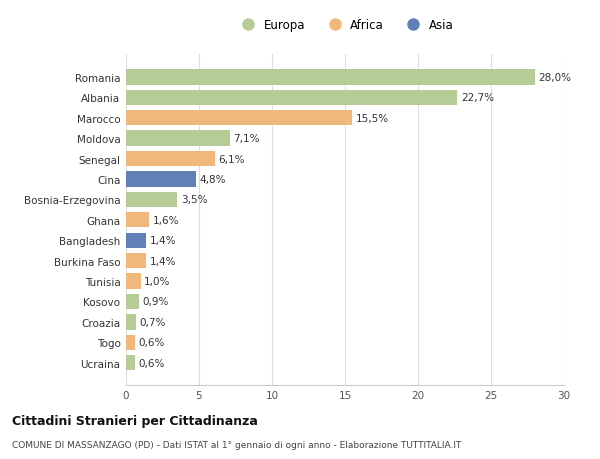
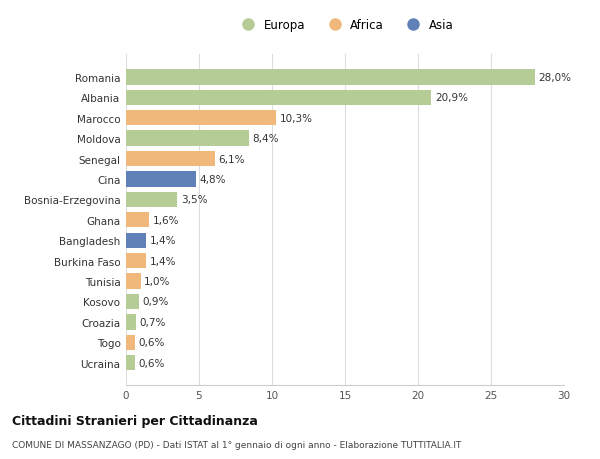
Albania: 22,7% -> 20,9%
Marocco: 15,5% -> 10,3%
Moldova: 7,1% -> 8,4%
